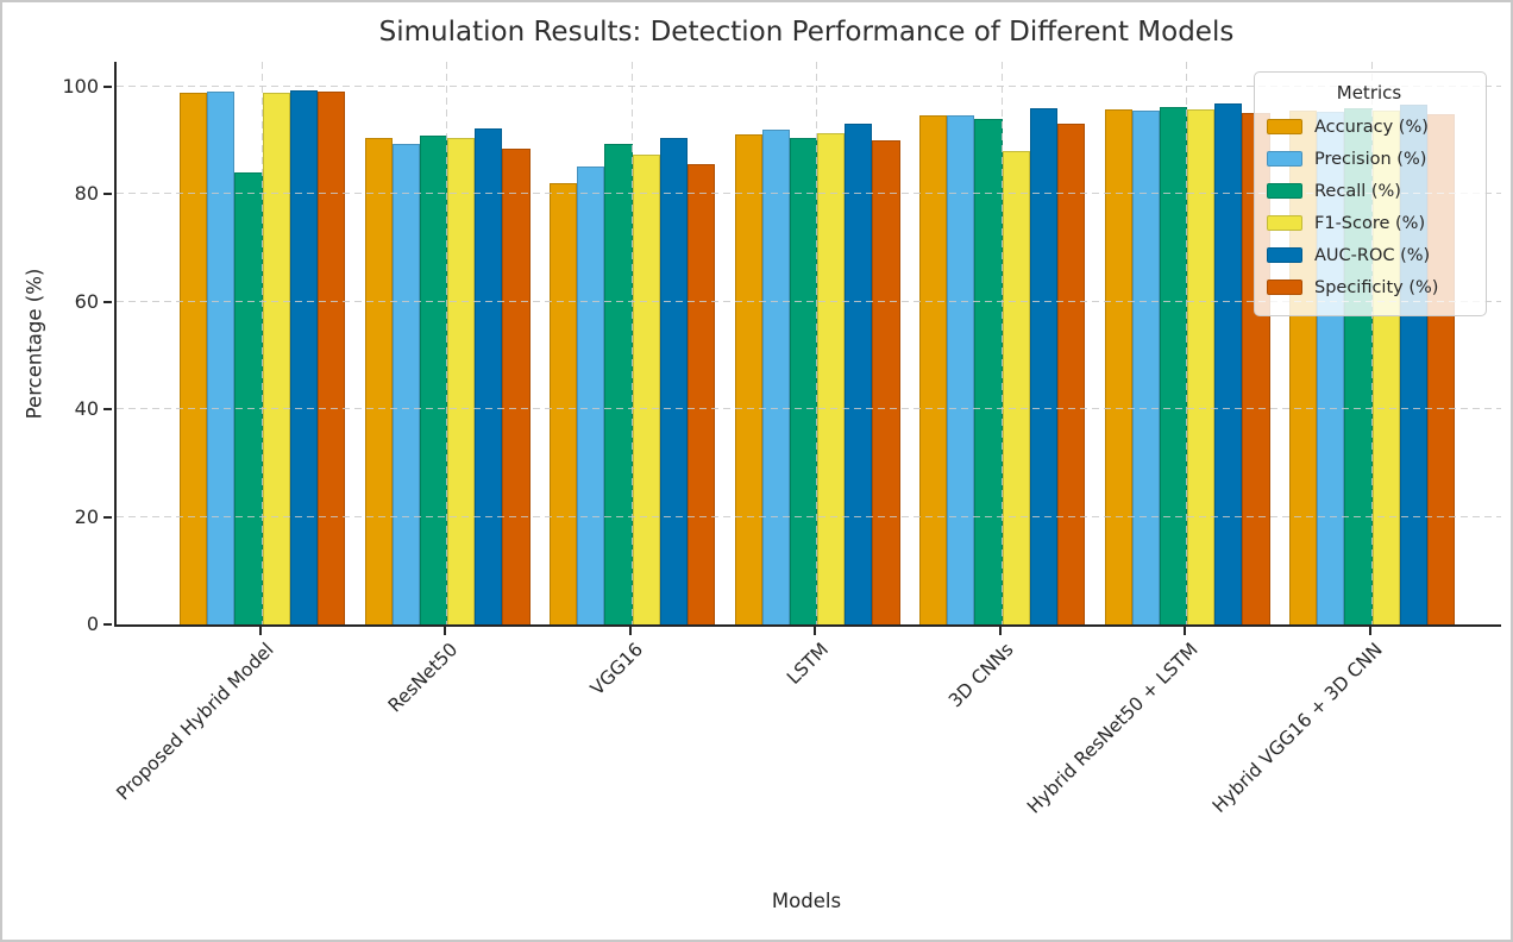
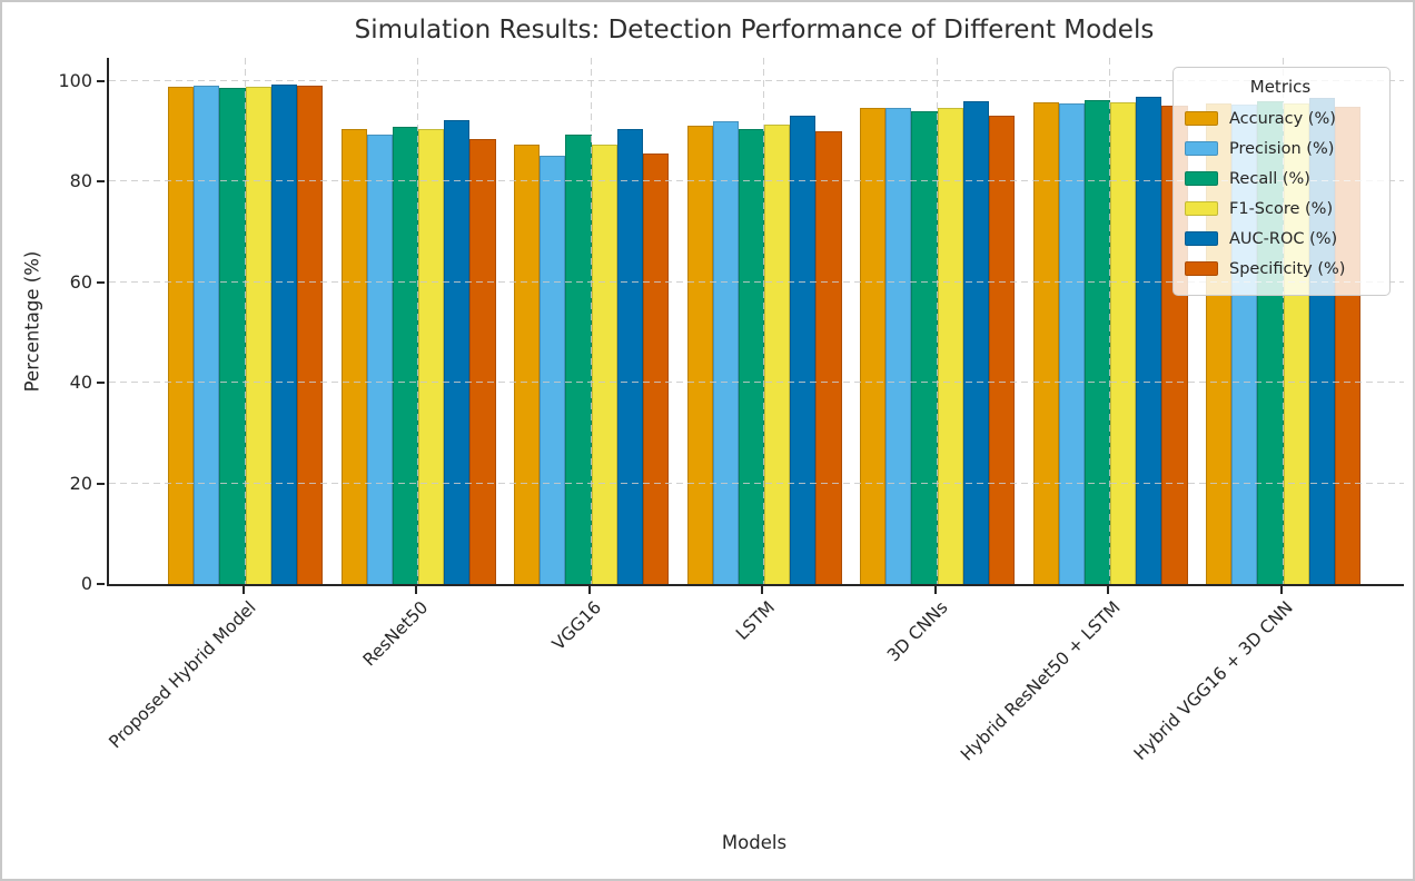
Recall (%)/Proposed Hybrid Model: 84 -> 99
Accuracy (%)/VGG16: 82 -> 88
F1-Score (%)/3D CNNs: 88 -> 95
